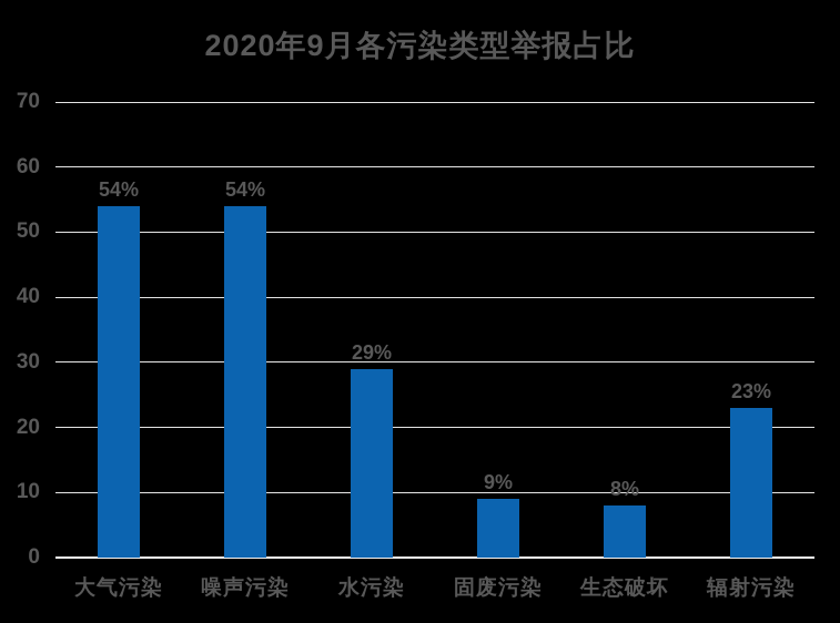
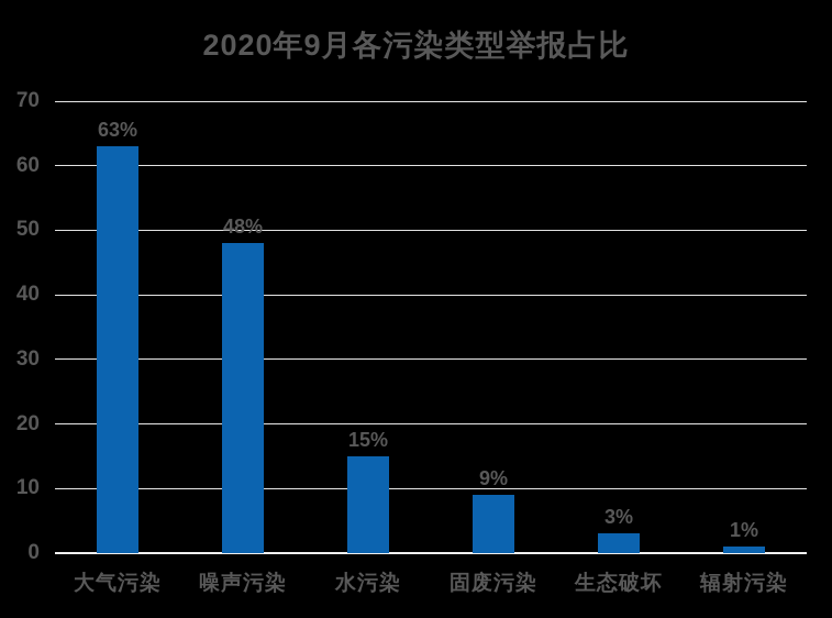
大气污染: 54% -> 63%
噪声污染: 54% -> 48%
水污染: 29% -> 15%
生态破坏: 8% -> 3%
辐射污染: 23% -> 1%
